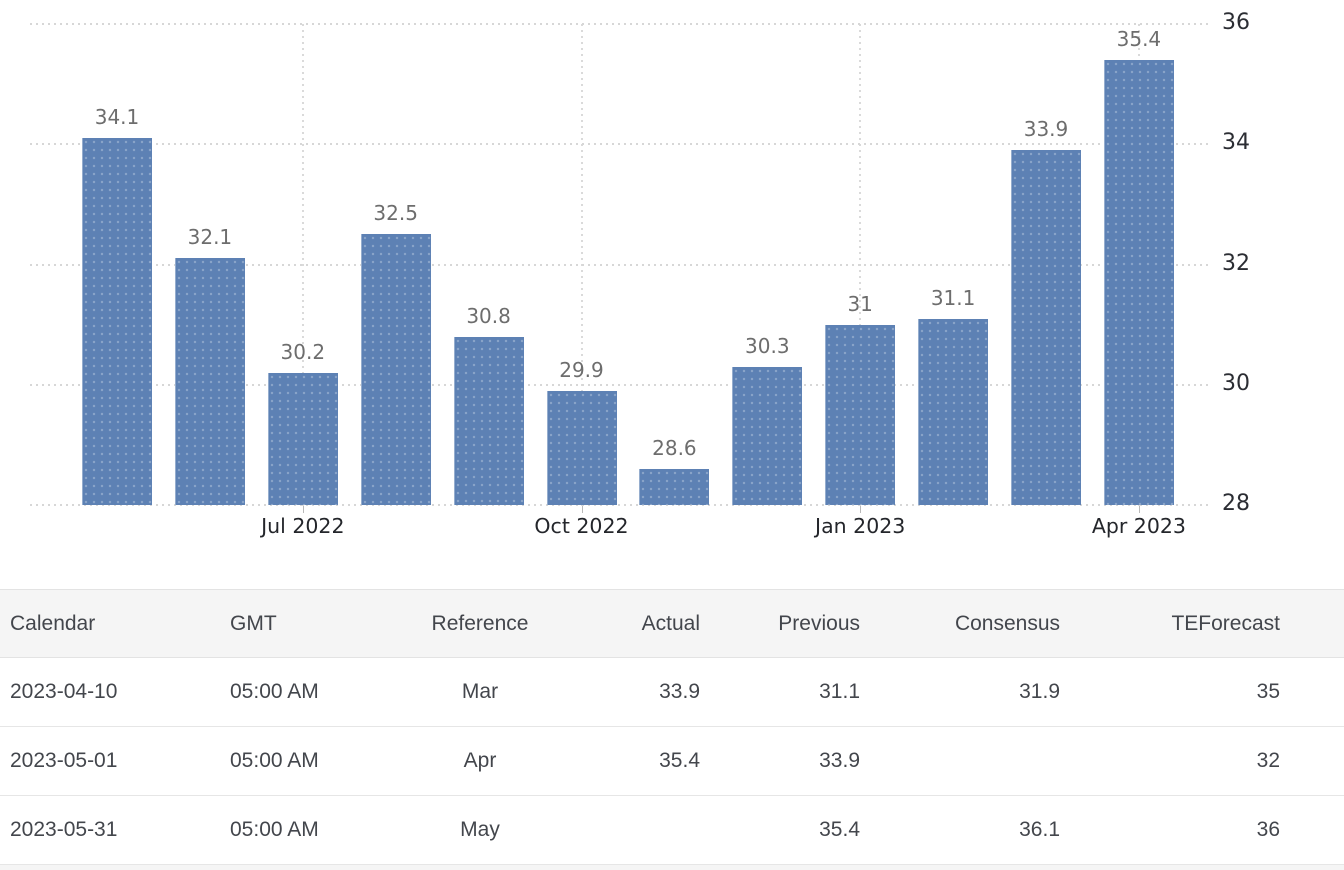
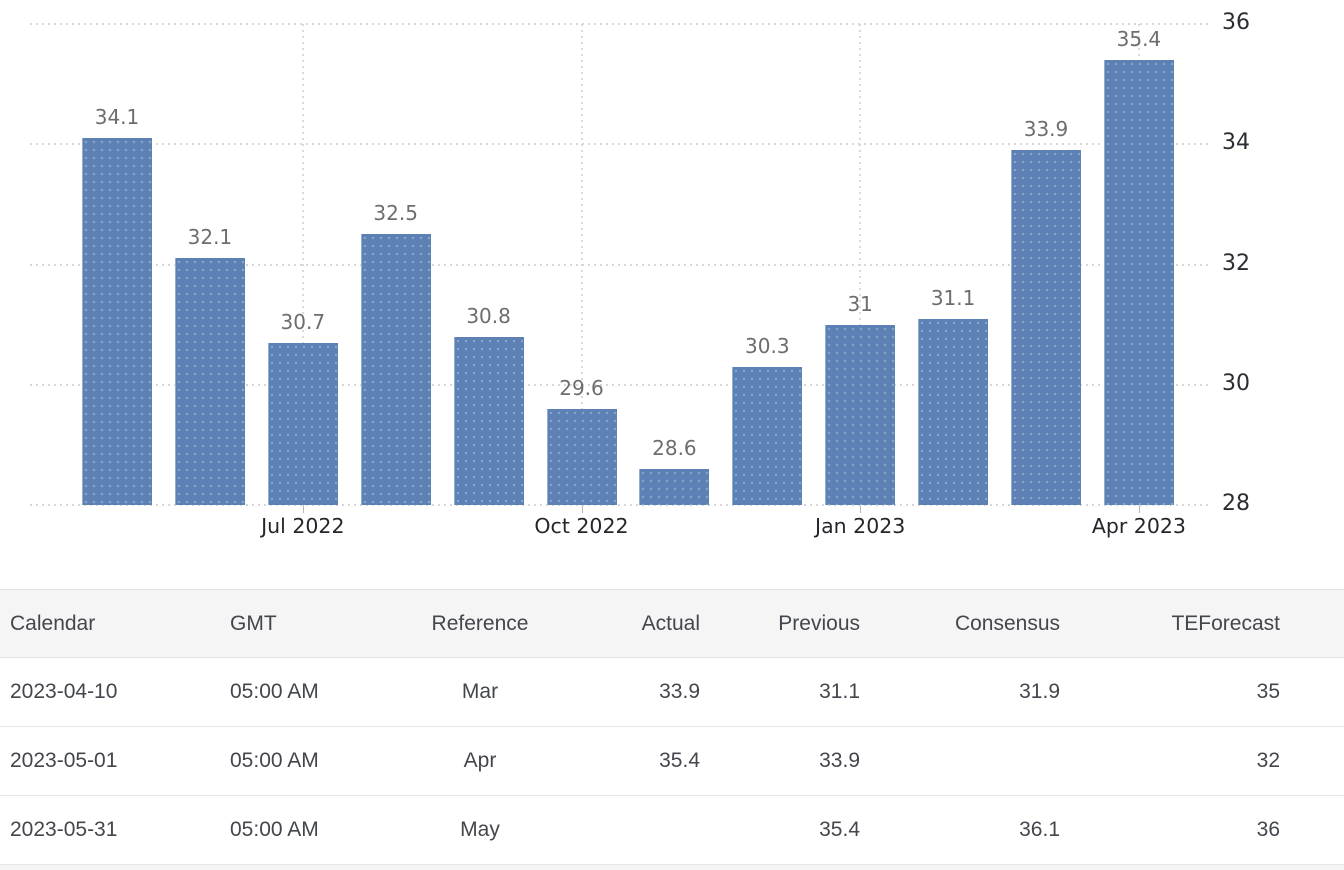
Jul 2022: 30.2 -> 30.7
Oct 2022: 29.9 -> 29.6
